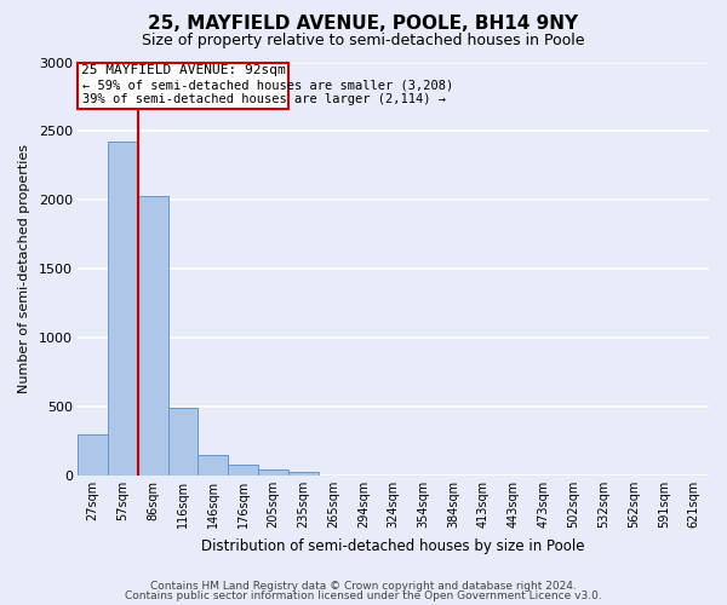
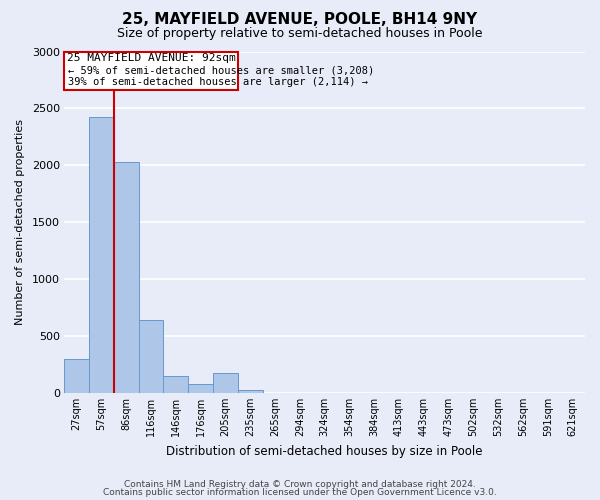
116sqm: 490 -> 640
205sqm: 40 -> 170
